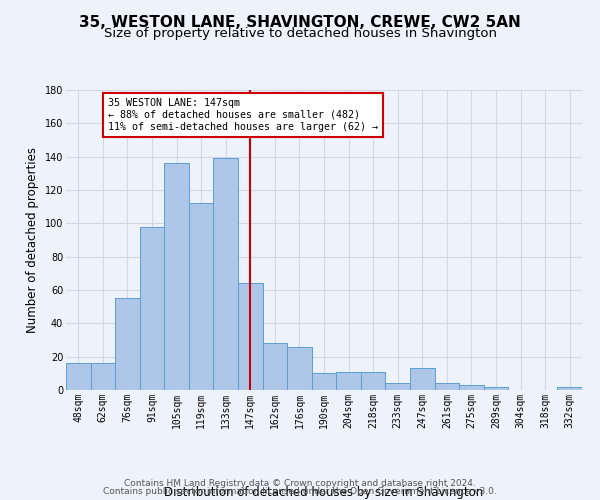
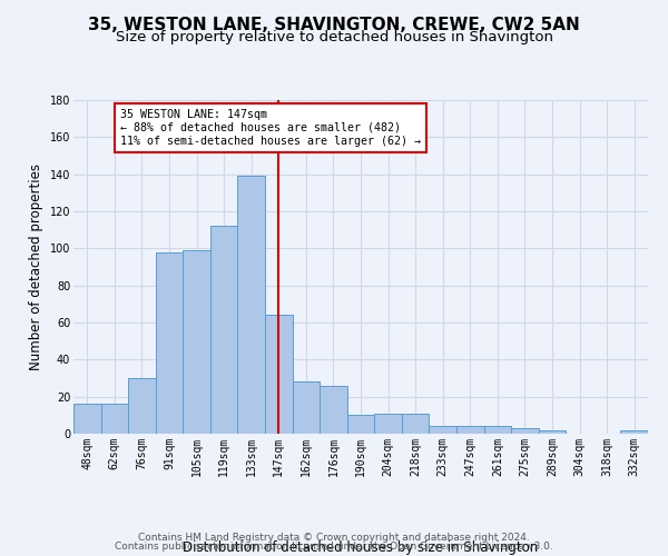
76sqm: 55 -> 30
105sqm: 136 -> 99
247sqm: 13 -> 4
